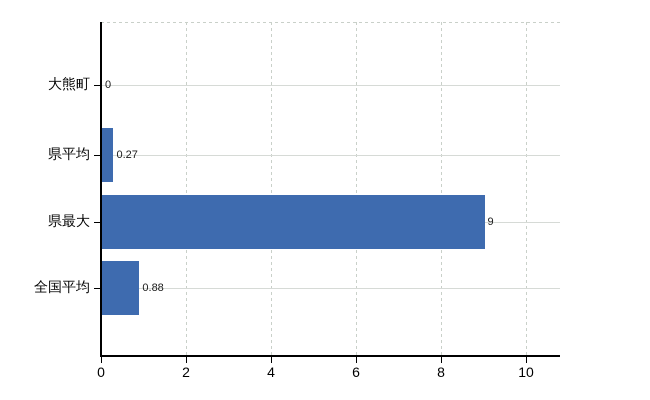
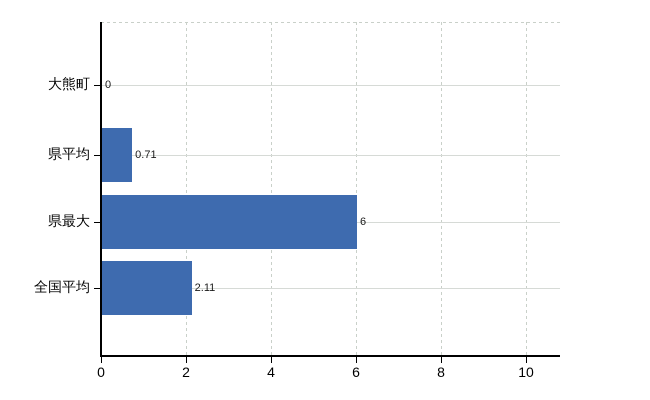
県平均: 0.27 -> 0.71
県最大: 9 -> 6
全国平均: 0.88 -> 2.11
